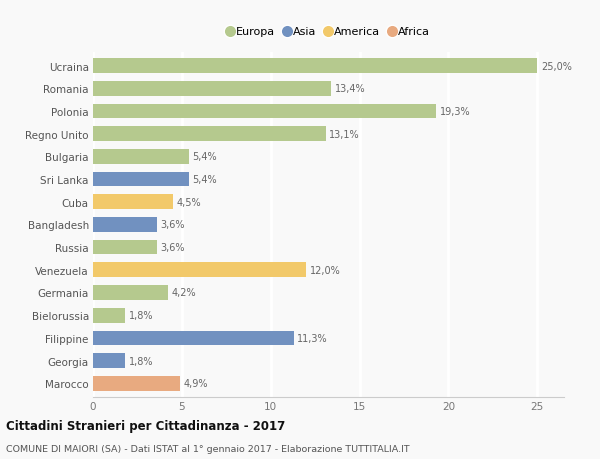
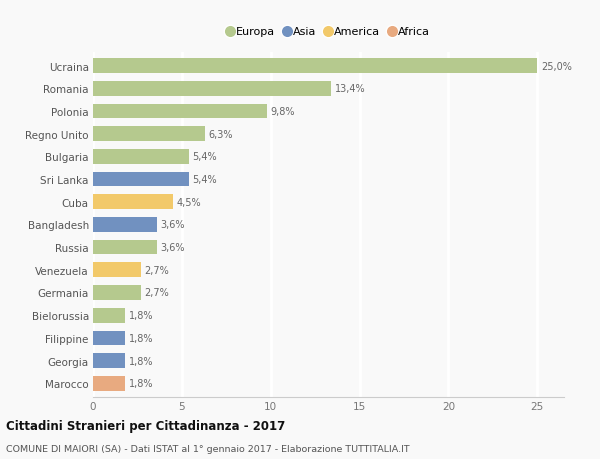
Polonia: 19,3% -> 9,8%
Regno Unito: 13,1% -> 6,3%
Venezuela: 12,0% -> 2,7%
Germania: 4,2% -> 2,7%
Filippine: 11,3% -> 1,8%
Marocco: 4,9% -> 1,8%
